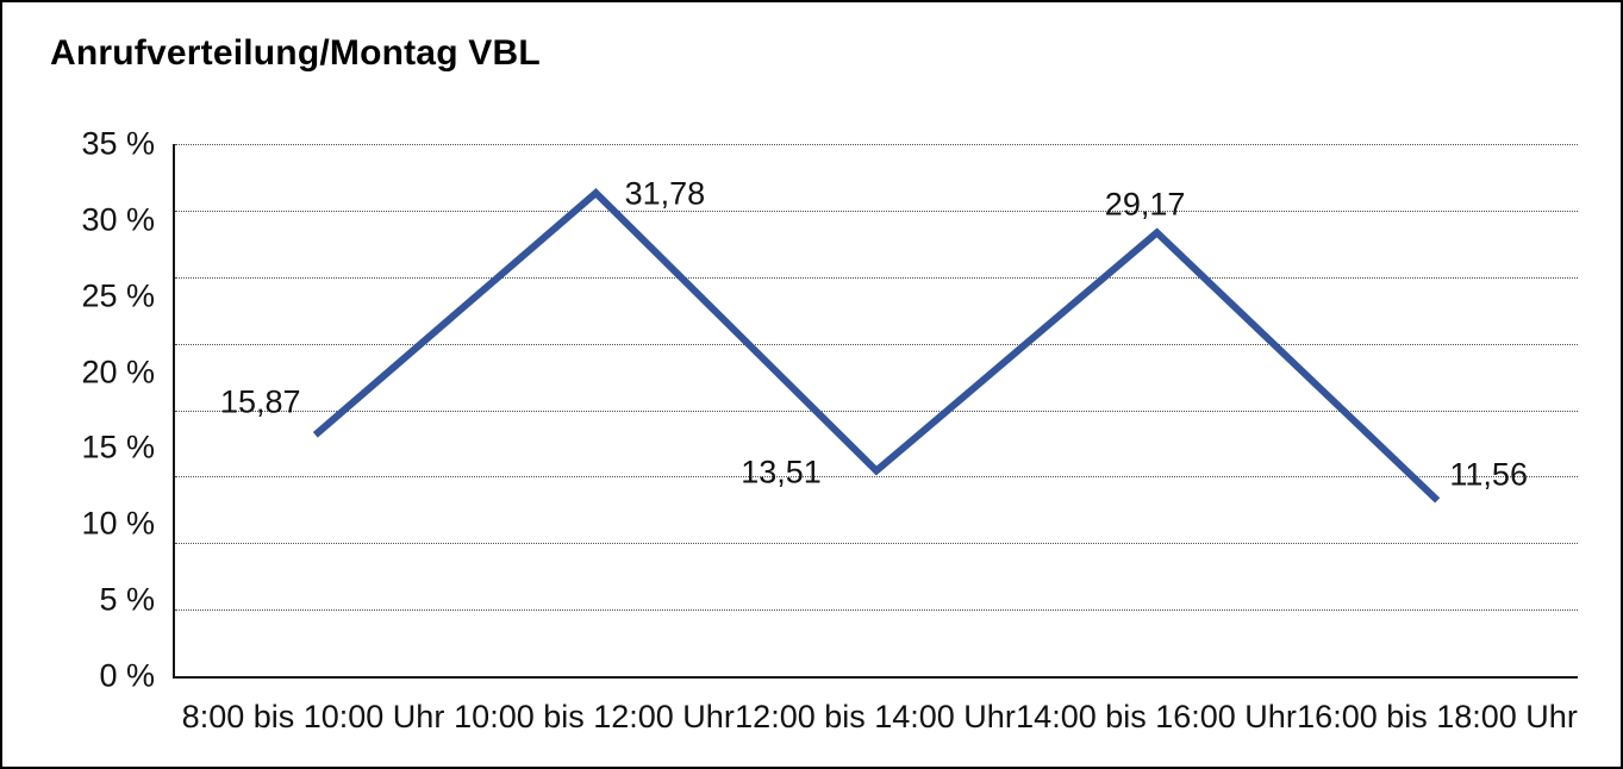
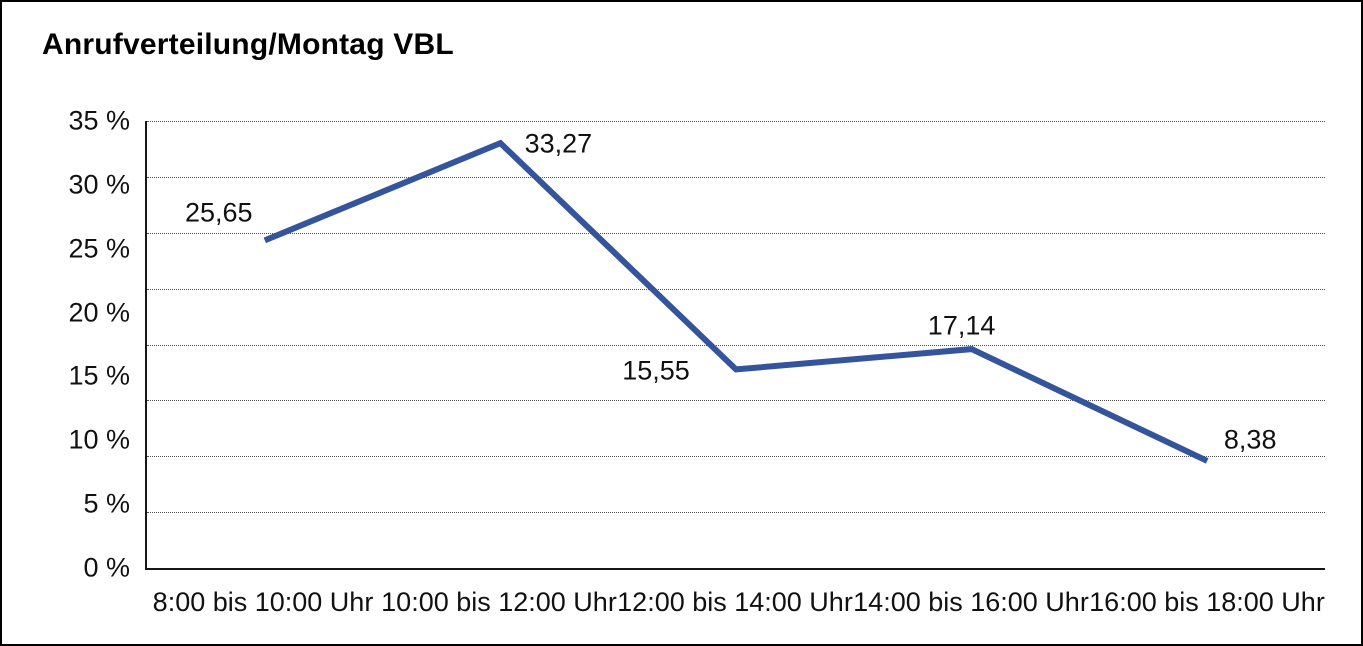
8:00 bis 10:00 Uhr: 15,87 -> 25,65
10:00 bis 12:00 Uhr: 31,78 -> 33,27
12:00 bis 14:00 Uhr: 13,51 -> 15,55
14:00 bis 16:00 Uhr: 29,17 -> 17,14
16:00 bis 18:00 Uhr: 11,56 -> 8,38
